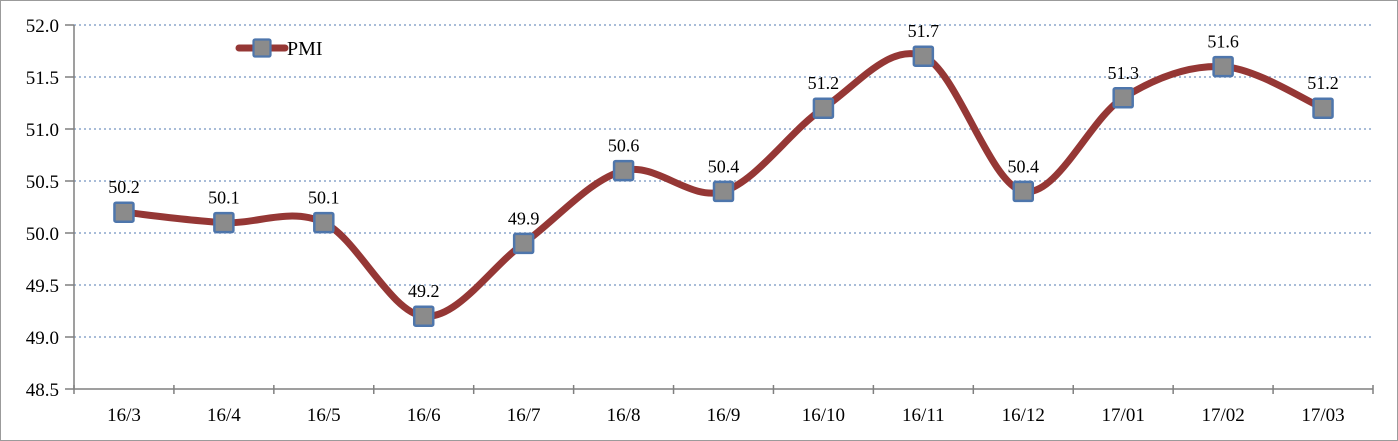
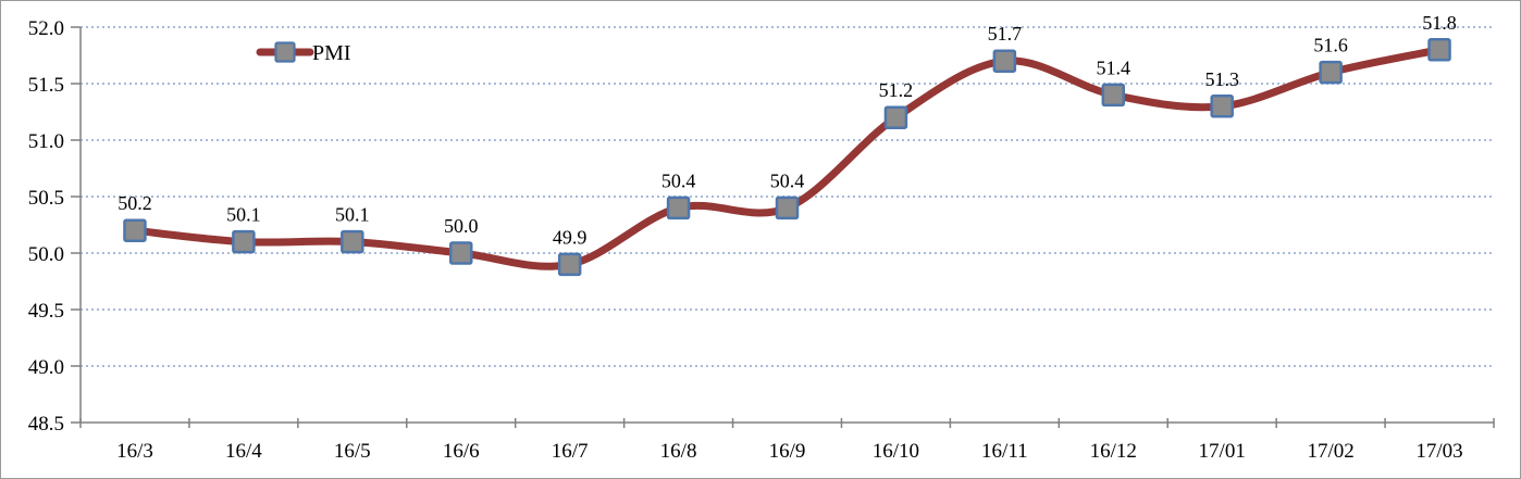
16/6: 49.2 -> 50.0
16/8: 50.6 -> 50.4
16/12: 50.4 -> 51.4
17/03: 51.2 -> 51.8
